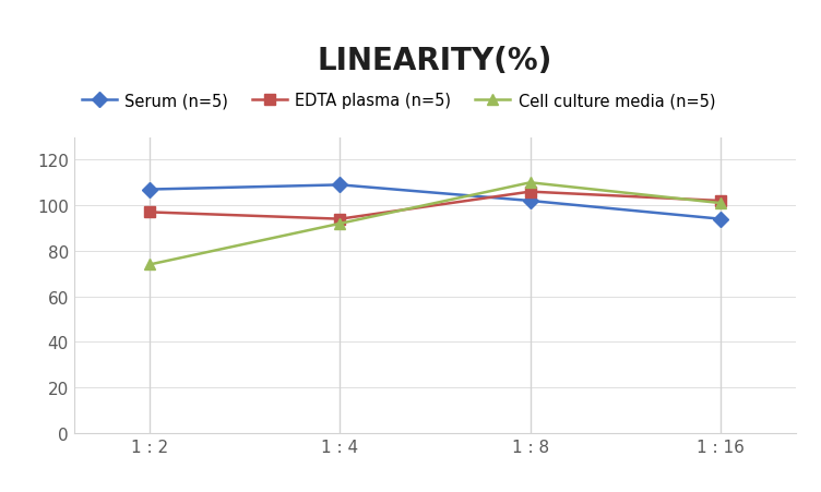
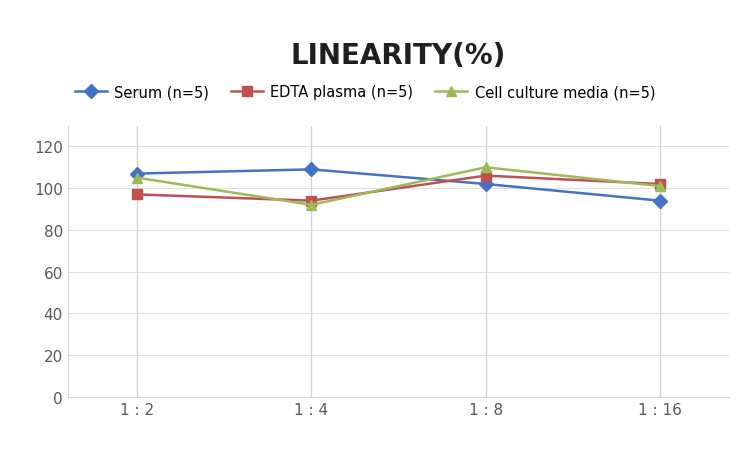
Cell culture media (n=5)/1 : 2: 74 -> 105
